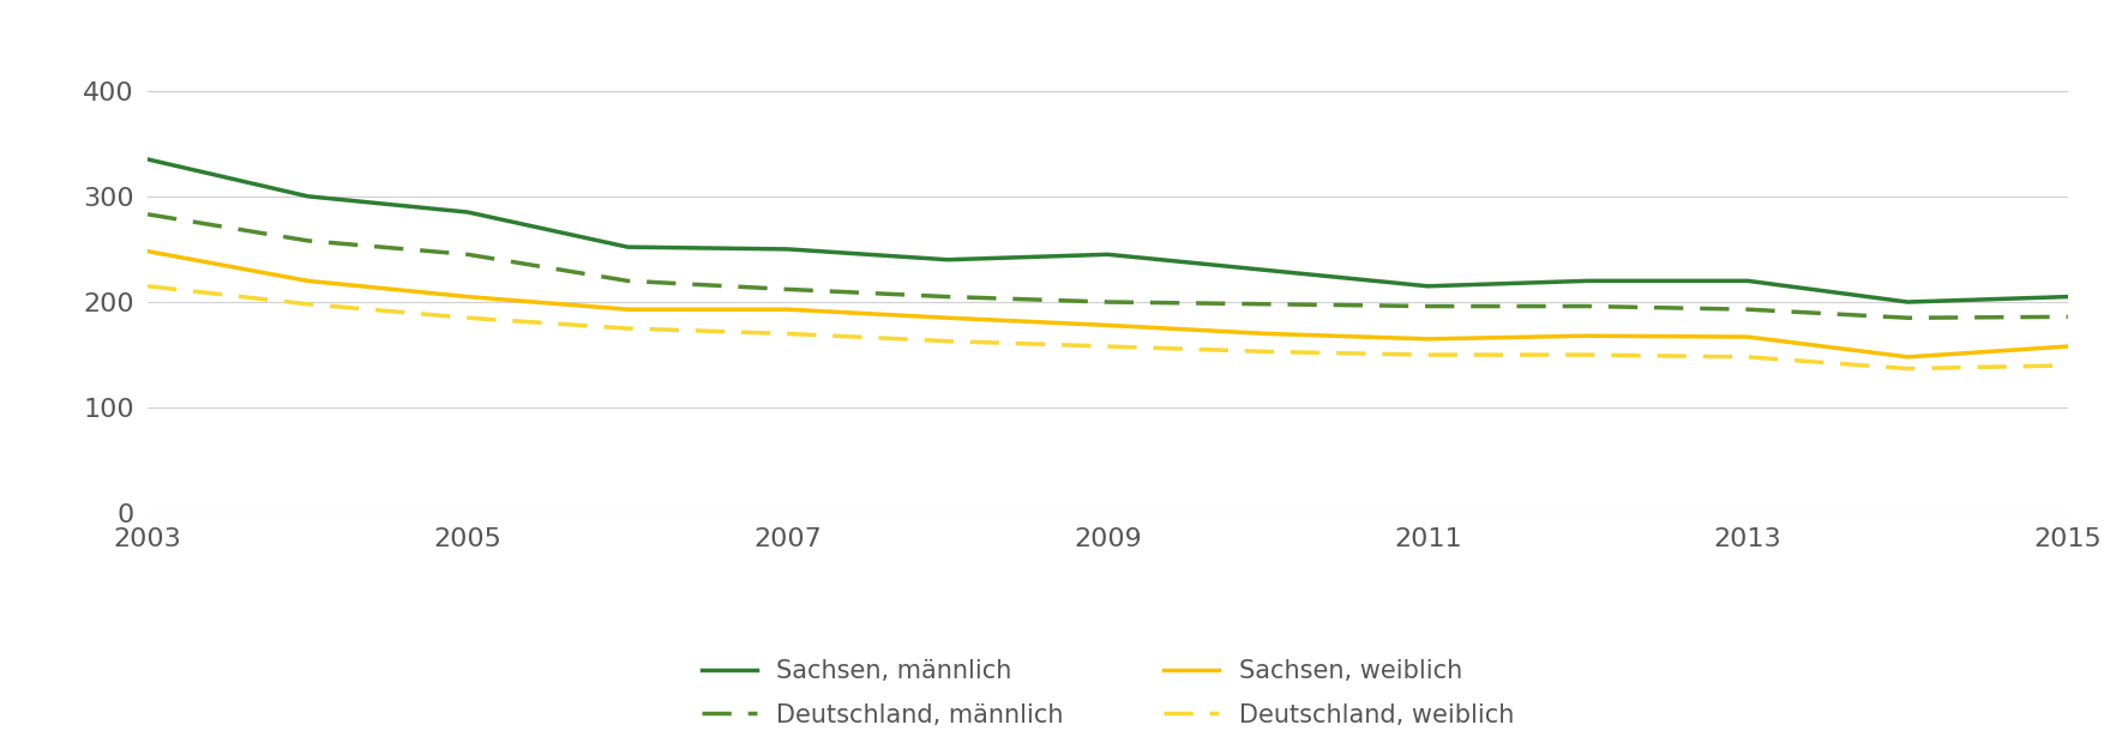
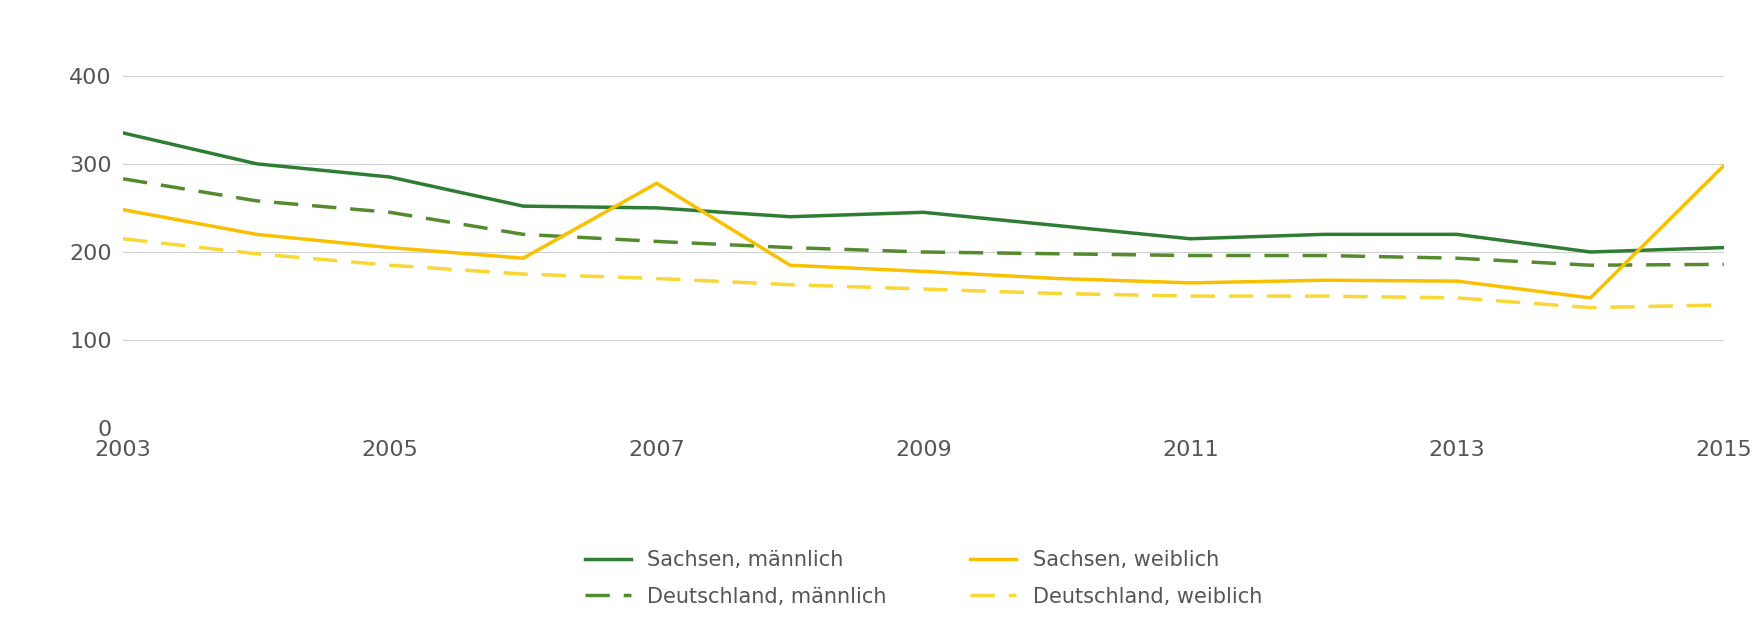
Sachsen, weiblich/2007: 193 -> 278
Sachsen, weiblich/2015: 158 -> 298
